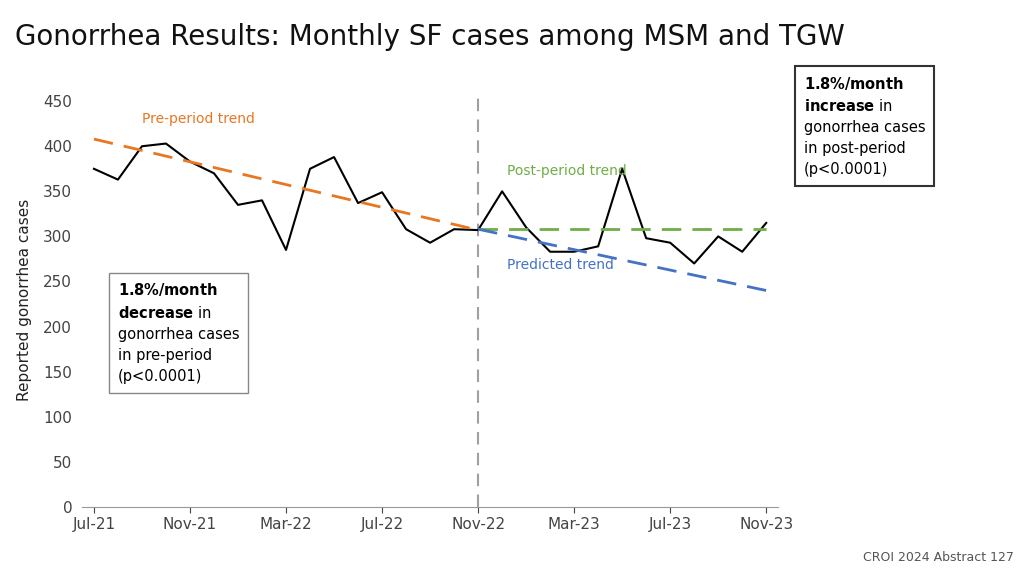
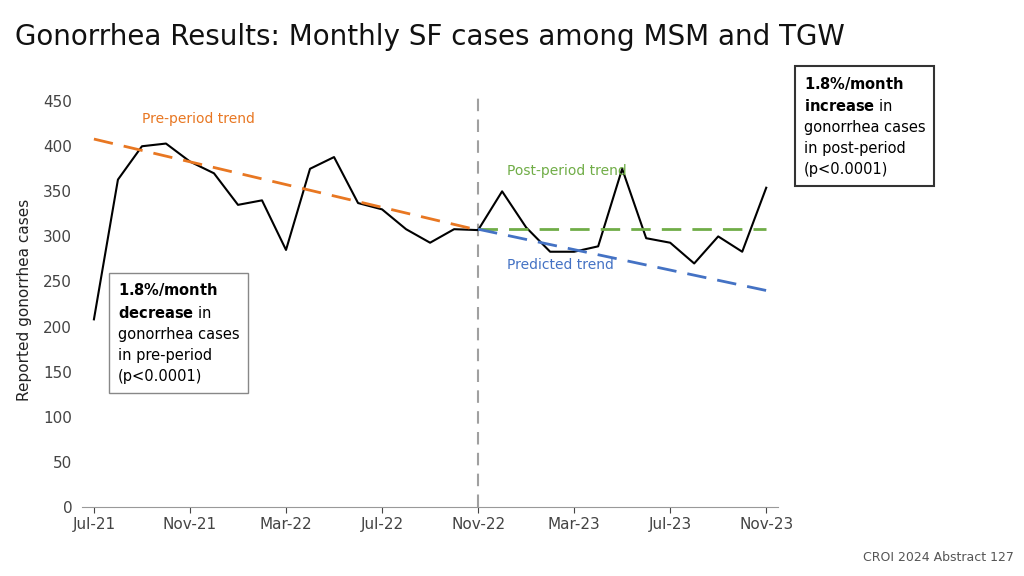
Jul-21: 375 -> 208
Jul-22: 349 -> 330
Nov-23: 315 -> 354
